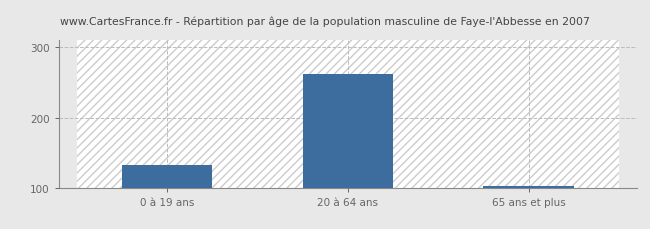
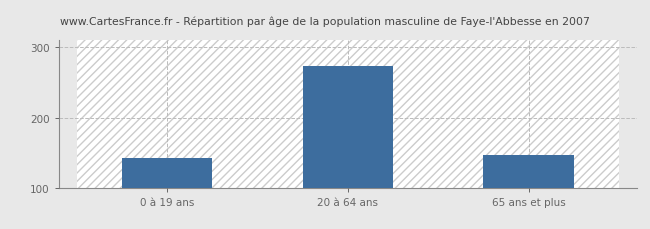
0 à 19 ans: 132 -> 142
20 à 64 ans: 262 -> 274
65 ans et plus: 102 -> 146
